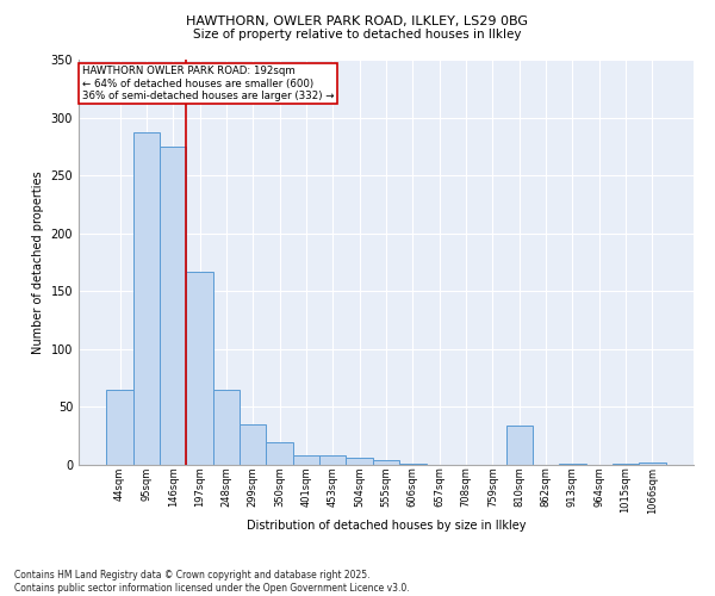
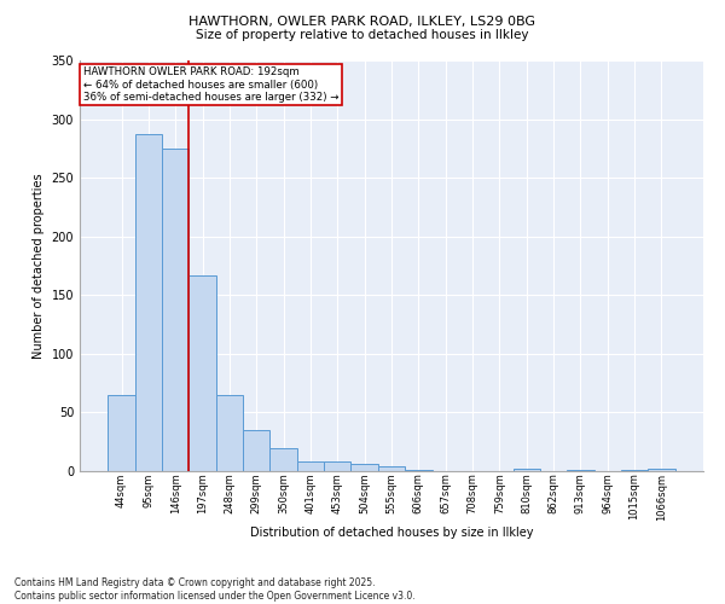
810sqm: 34 -> 2
